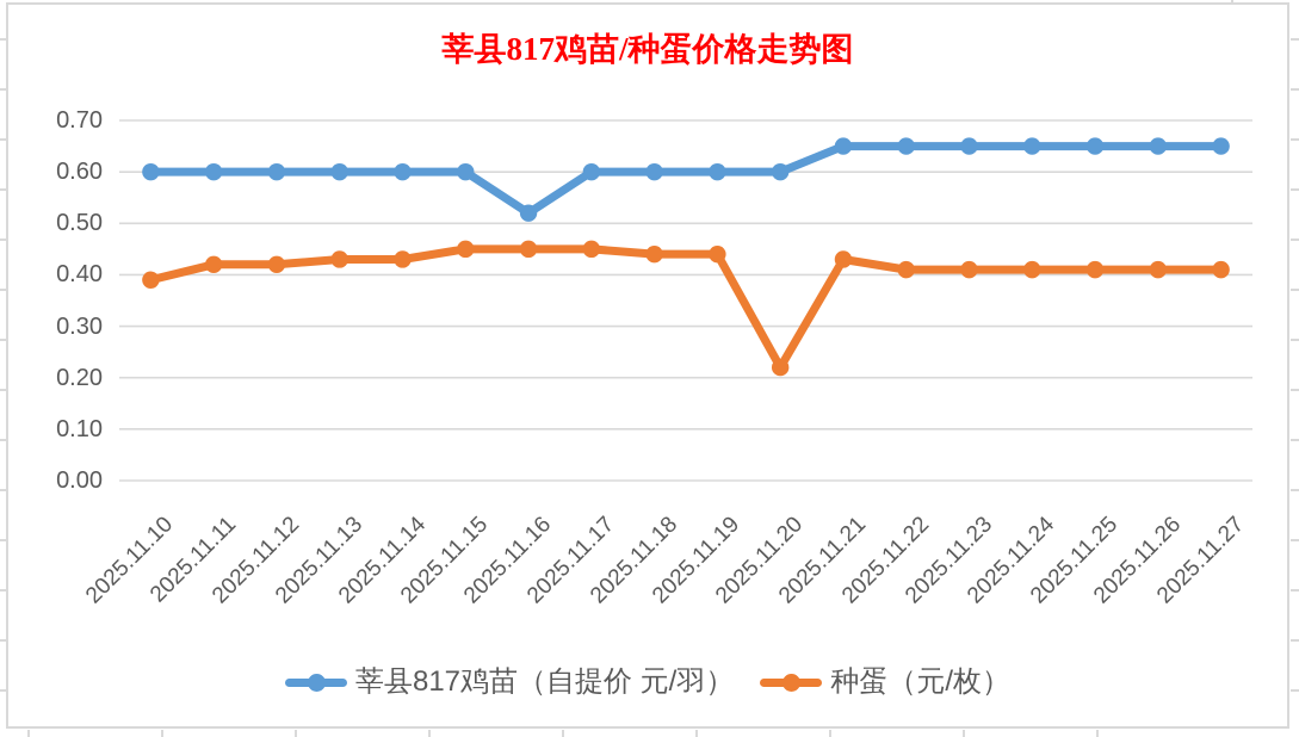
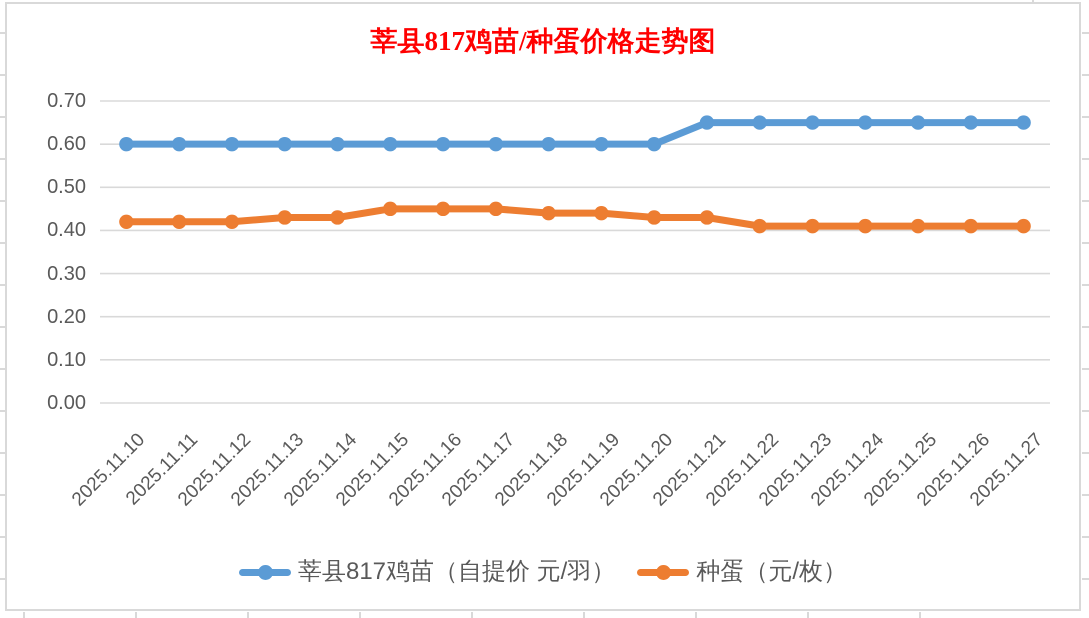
种蛋（元/枚）/2025.11.10: 0.39 -> 0.42
莘县817鸡苗（自提价 元/羽）/2025.11.16: 0.52 -> 0.60
种蛋（元/枚）/2025.11.20: 0.22 -> 0.43
